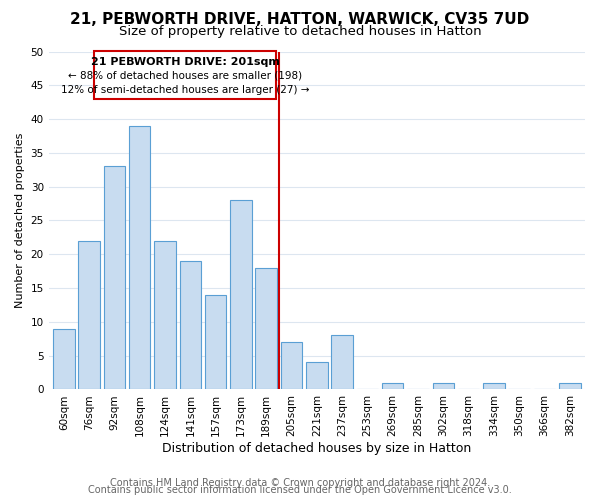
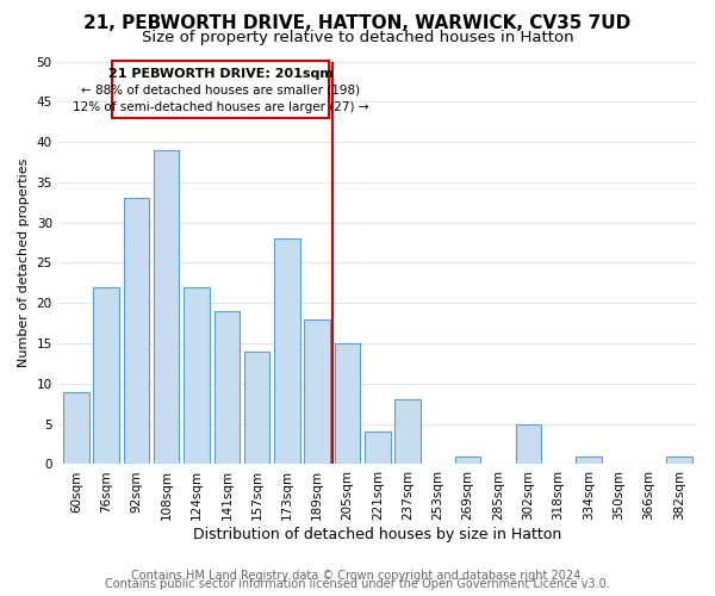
205sqm: 7 -> 15
302sqm: 1 -> 5
